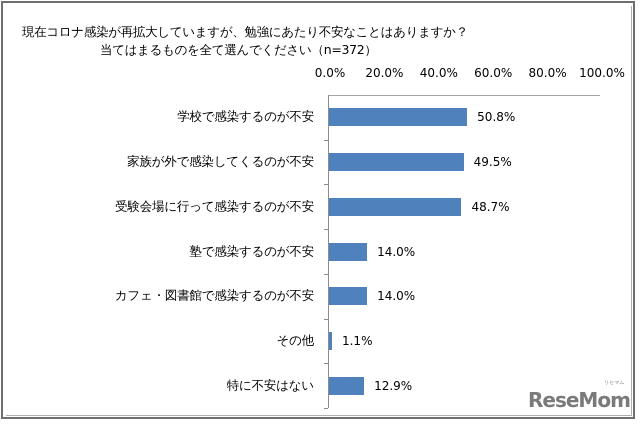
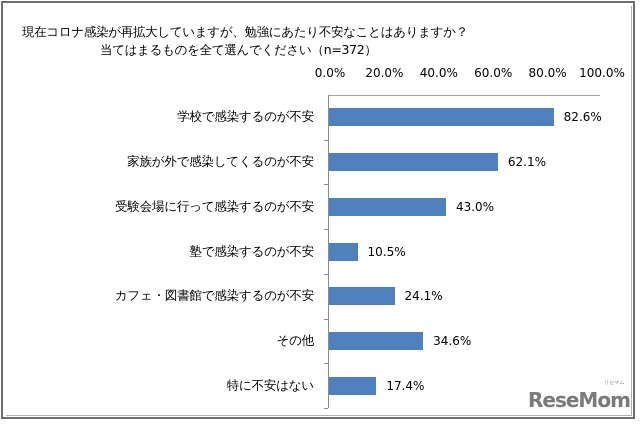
学校で感染するのが不安: 50.8% -> 82.6%
家族が外で感染してくるのが不安: 49.5% -> 62.1%
受験会場に行って感染するのが不安: 48.7% -> 43.0%
塾で感染するのが不安: 14.0% -> 10.5%
カフェ・図書館で感染するのが不安: 14.0% -> 24.1%
その他: 1.1% -> 34.6%
特に不安はない: 12.9% -> 17.4%
